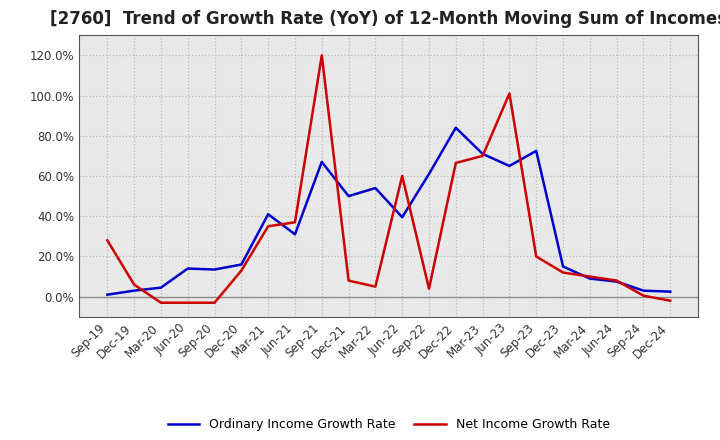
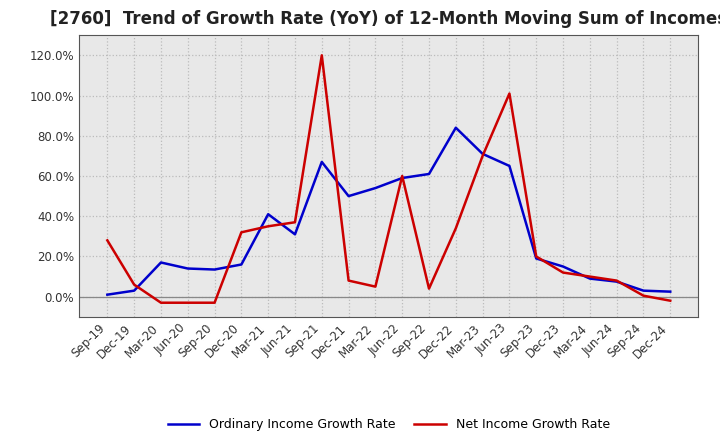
Ordinary Income Growth Rate/Mar-20: 4.5% -> 17.0%
Net Income Growth Rate/Dec-20: 13.0% -> 32.0%
Ordinary Income Growth Rate/Jun-22: 39.5% -> 59.0%
Net Income Growth Rate/Dec-22: 66.5% -> 34.0%
Ordinary Income Growth Rate/Sep-23: 72.5% -> 19.0%
